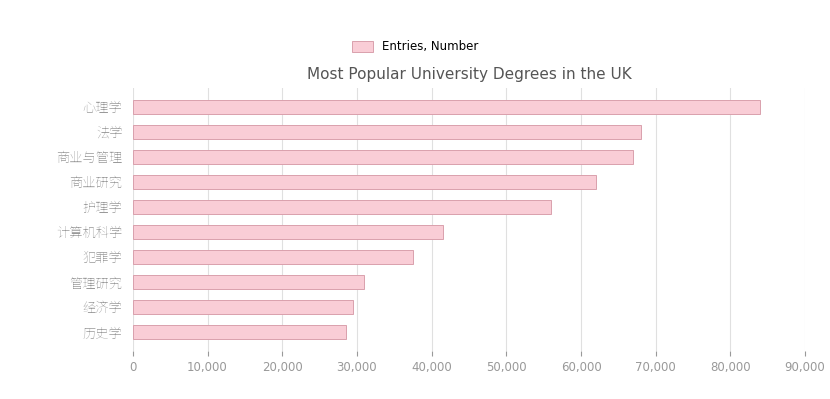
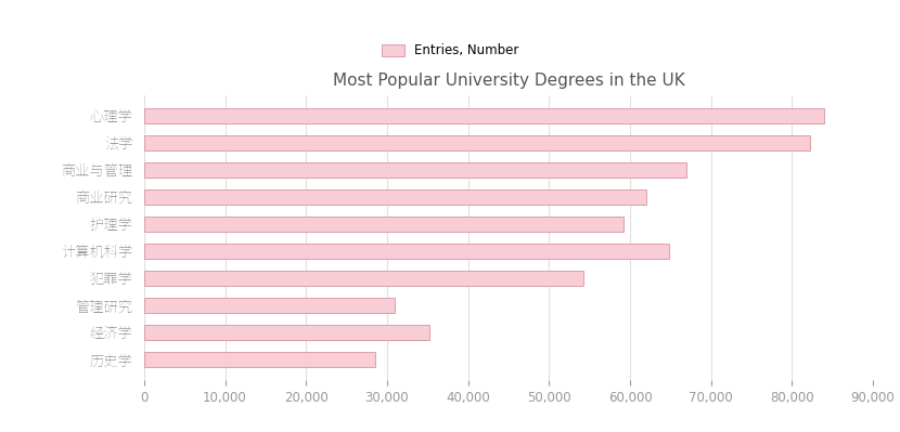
法学: 68,000 -> 82,200
护理学: 56,000 -> 59,200
计算机科学: 41,500 -> 64,800
犯罪学: 37,500 -> 54,200
经济学: 29,500 -> 35,200
